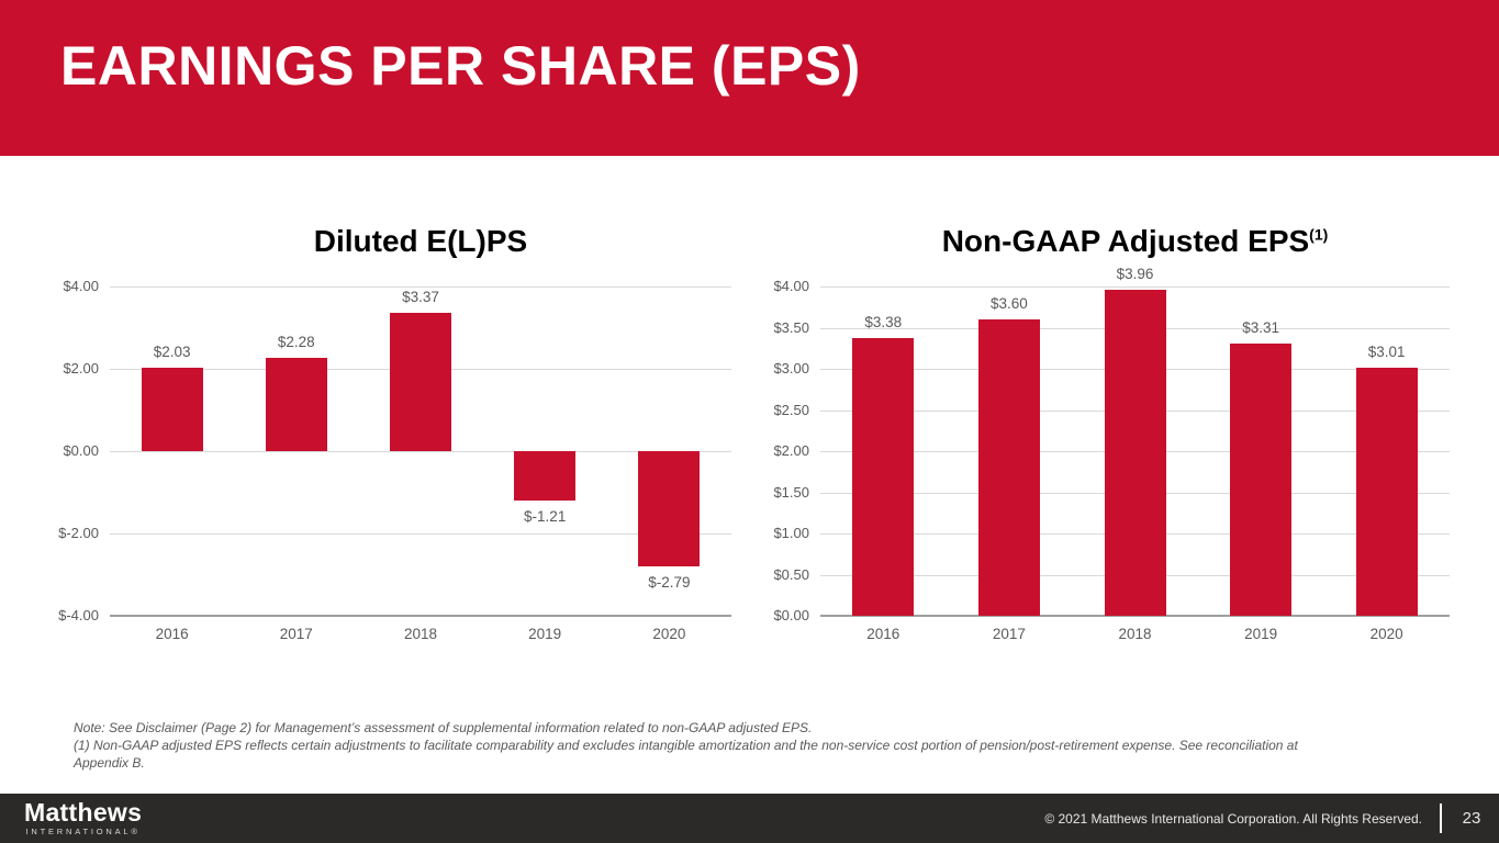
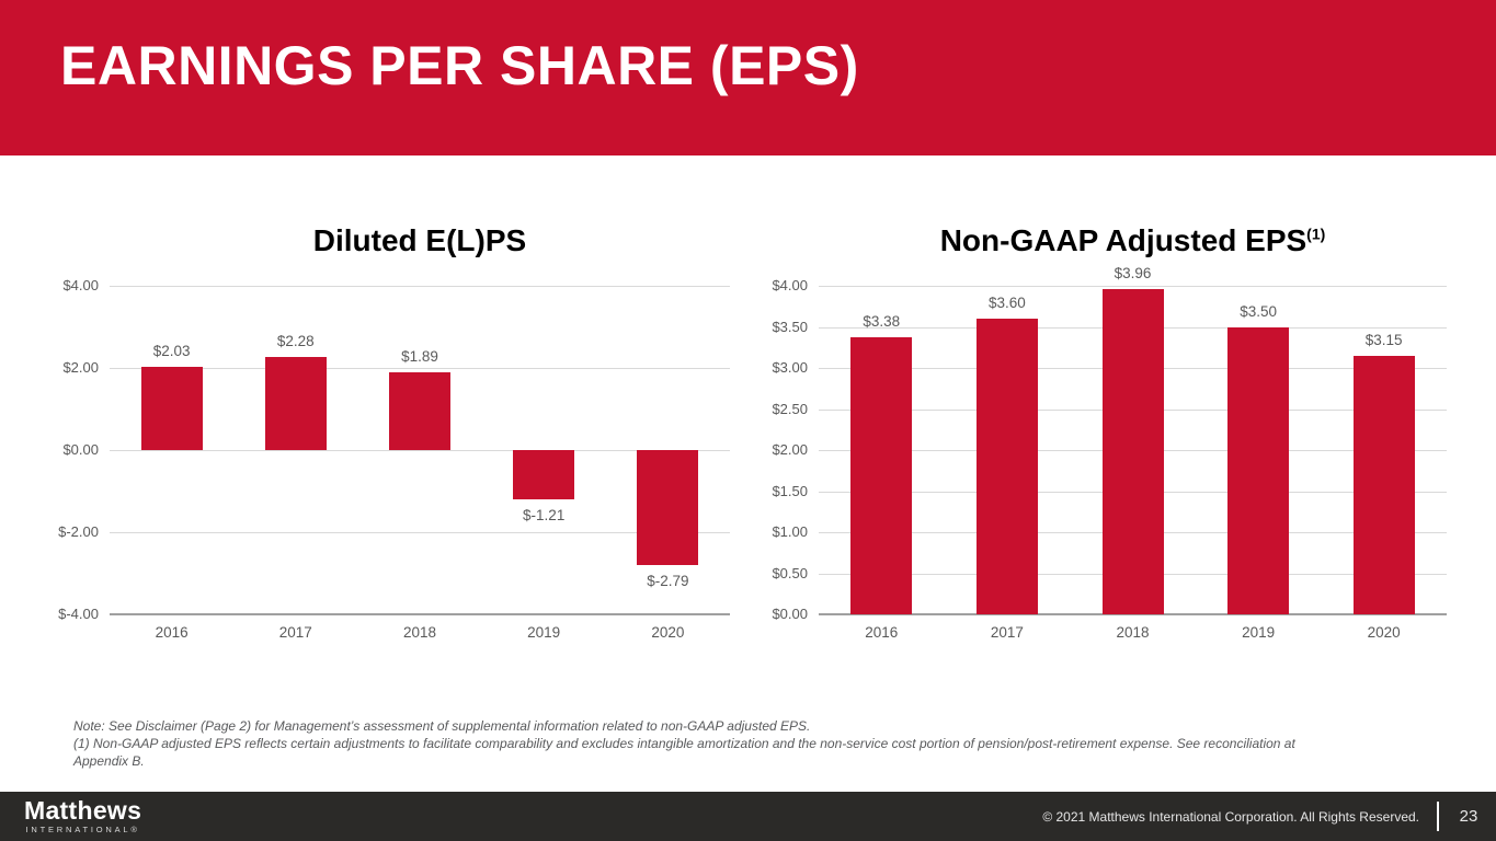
Diluted E(L)PS/2018: $3.37 -> $1.89
Non-GAAP Adjusted EPS/2019: $3.31 -> $3.50
Non-GAAP Adjusted EPS/2020: $3.01 -> $3.15
